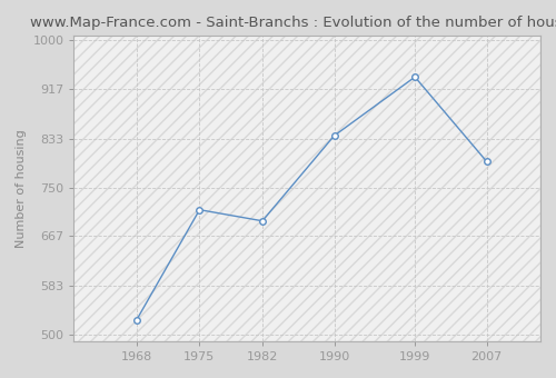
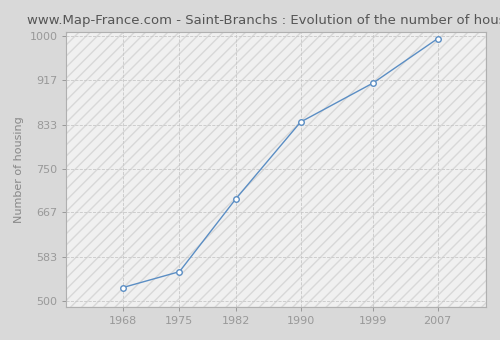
1975: 712 -> 555
1999: 938 -> 912
2007: 794 -> 996
